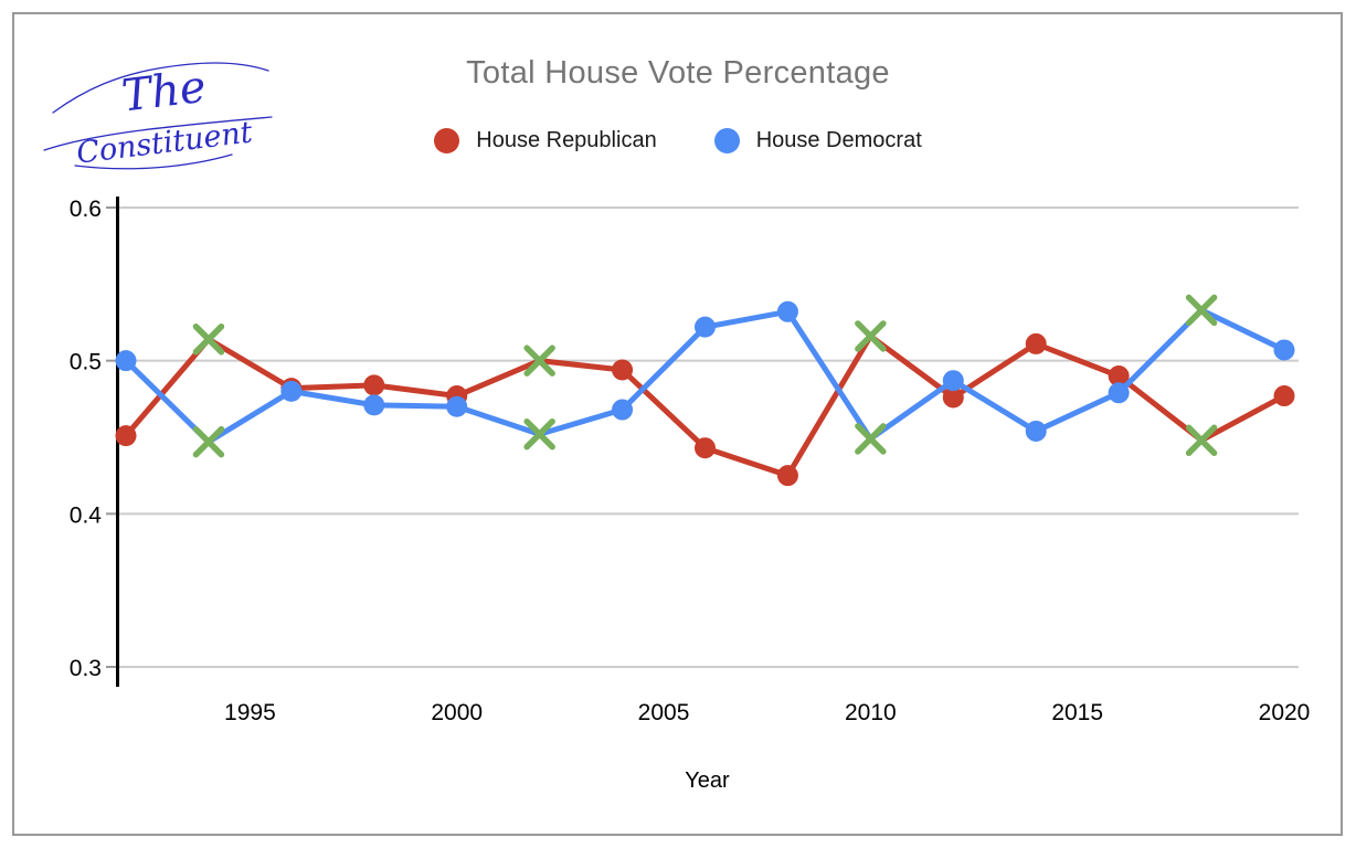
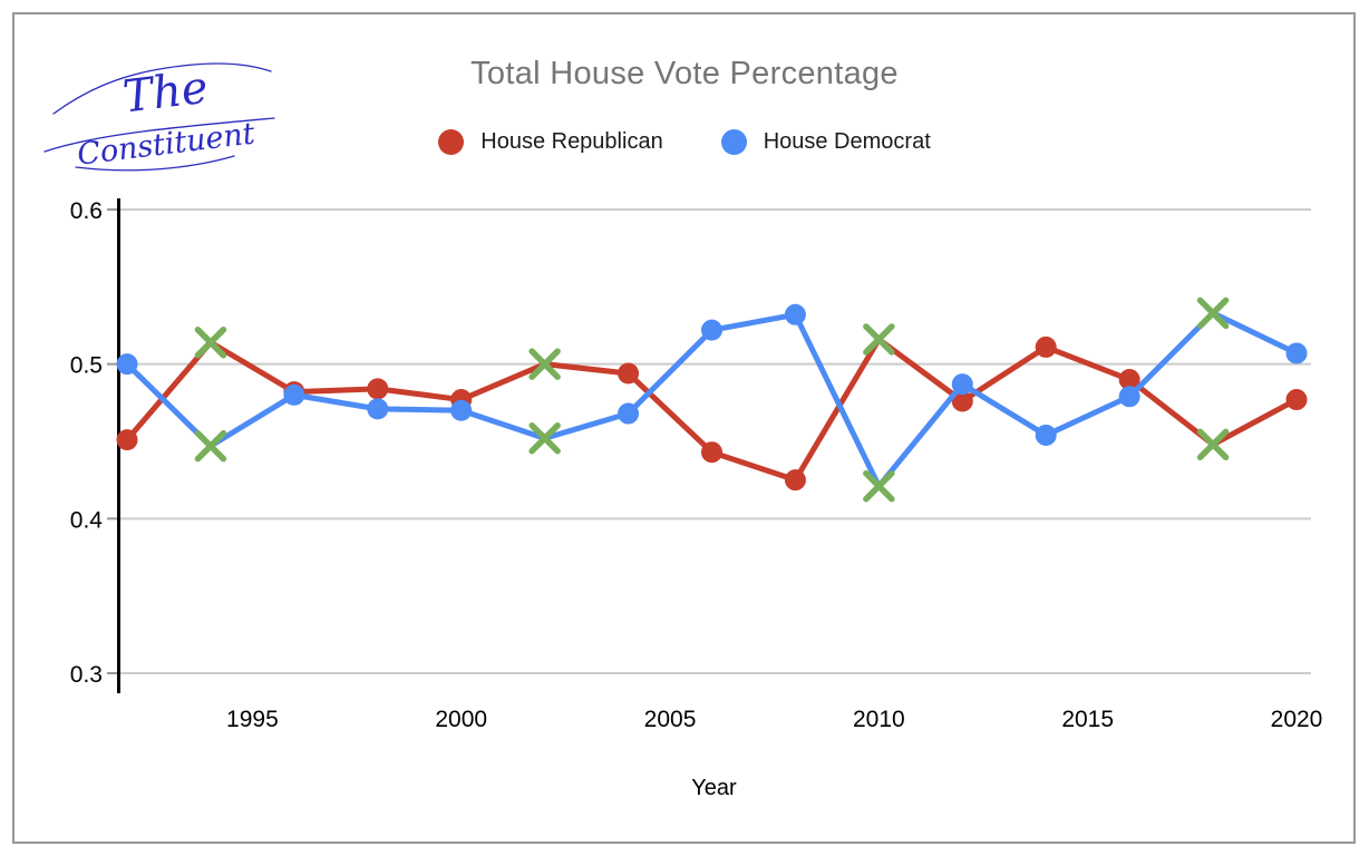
House Democrat/2010: 0.449 -> 0.421
